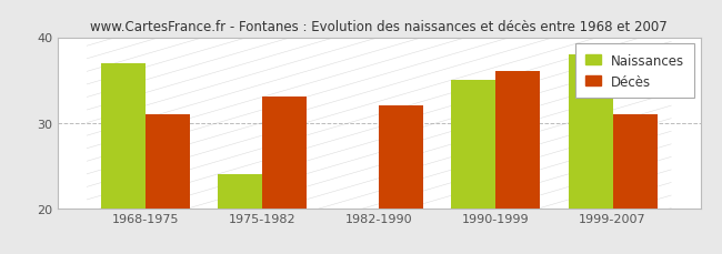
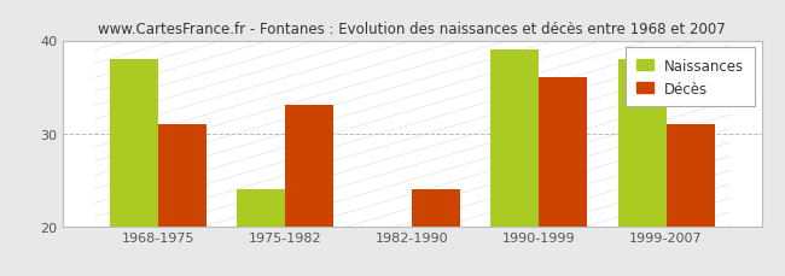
Naissances/1968-1975: 37 -> 38
Décès/1982-1990: 32 -> 24
Naissances/1990-1999: 35 -> 39
